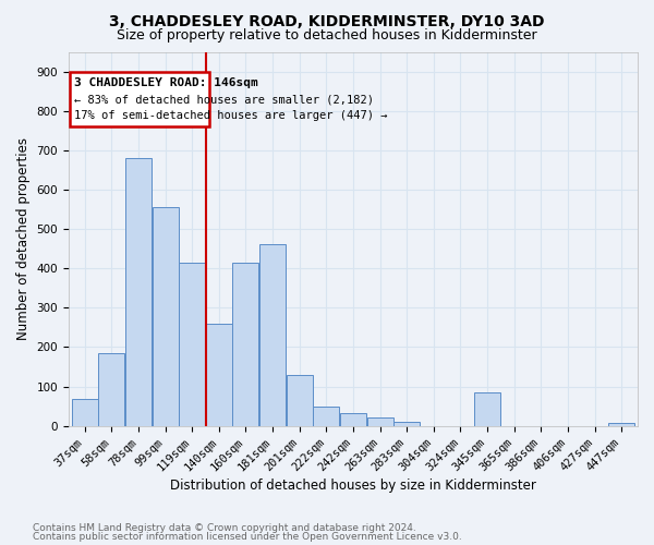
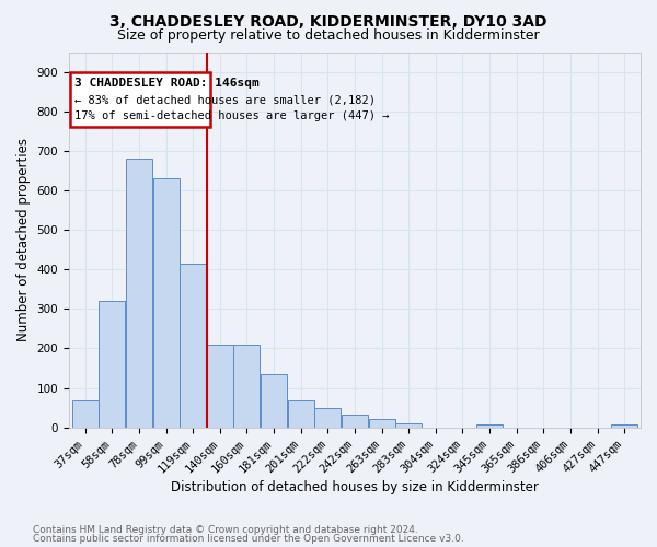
58sqm: 185 -> 320
99sqm: 555 -> 630
140sqm: 260 -> 210
160sqm: 415 -> 210
181sqm: 460 -> 135
201sqm: 130 -> 68
345sqm: 85 -> 7
